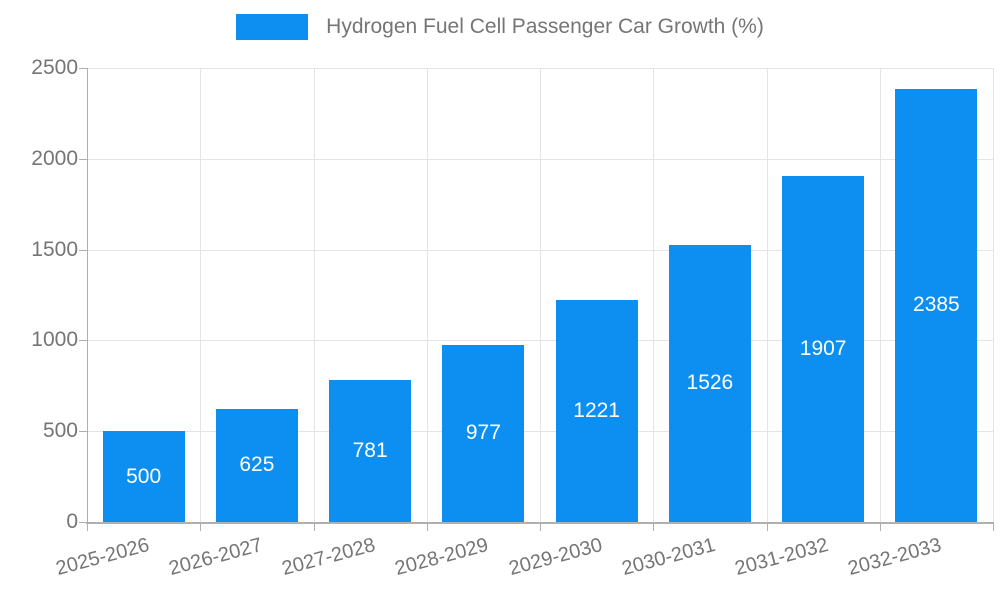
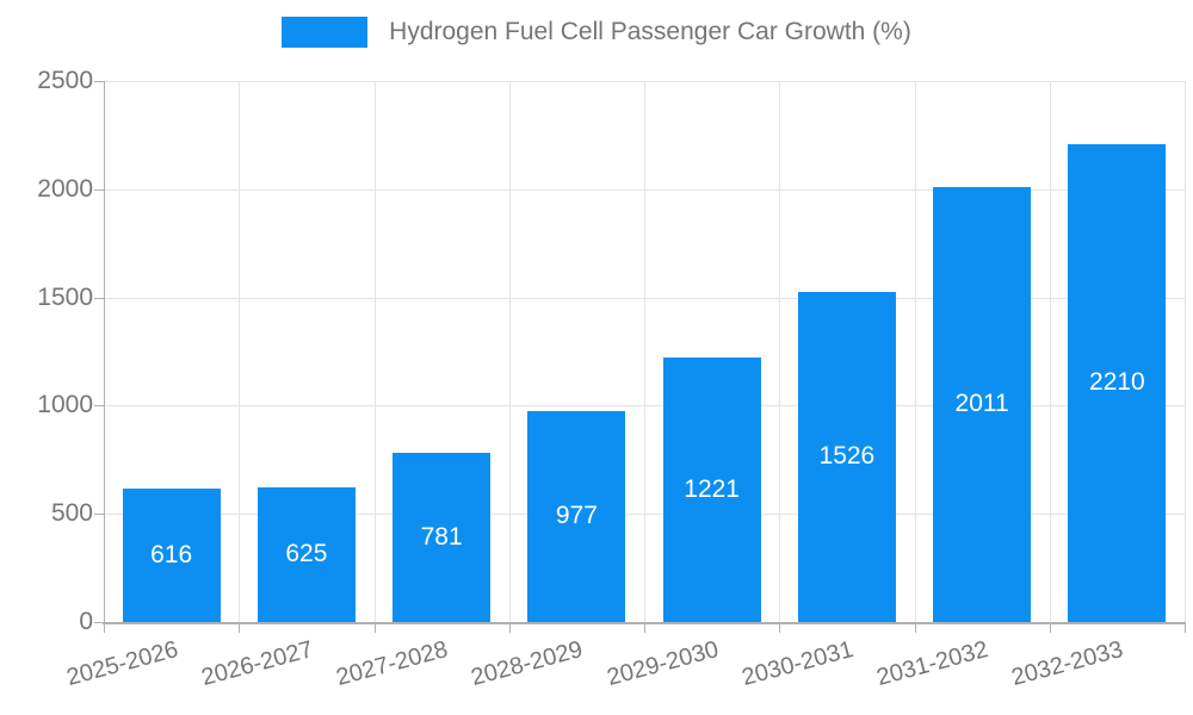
2025-2026: 500 -> 616
2031-2032: 1907 -> 2011
2032-2033: 2385 -> 2210
